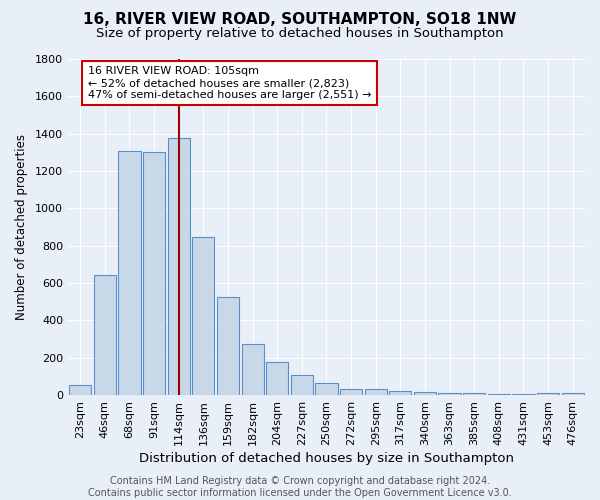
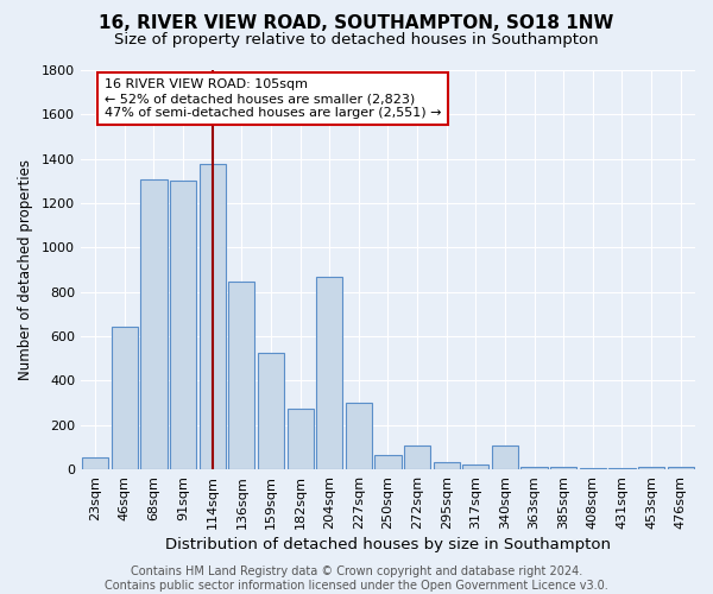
204sqm: 180 -> 870
227sqm: 100 -> 300
272sqm: 40 -> 110
340sqm: 20 -> 110
